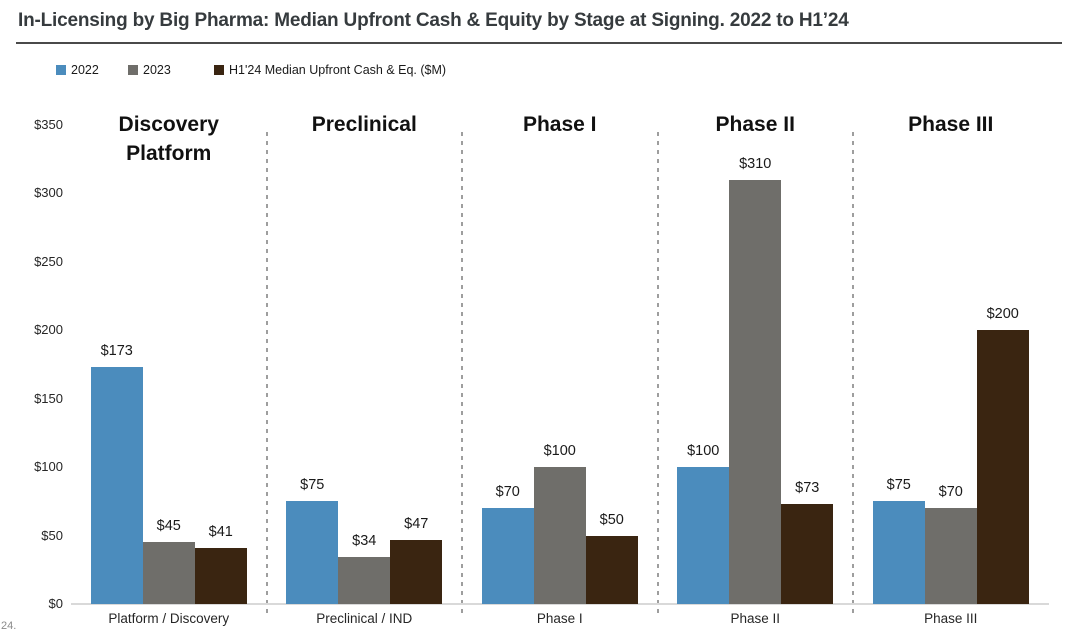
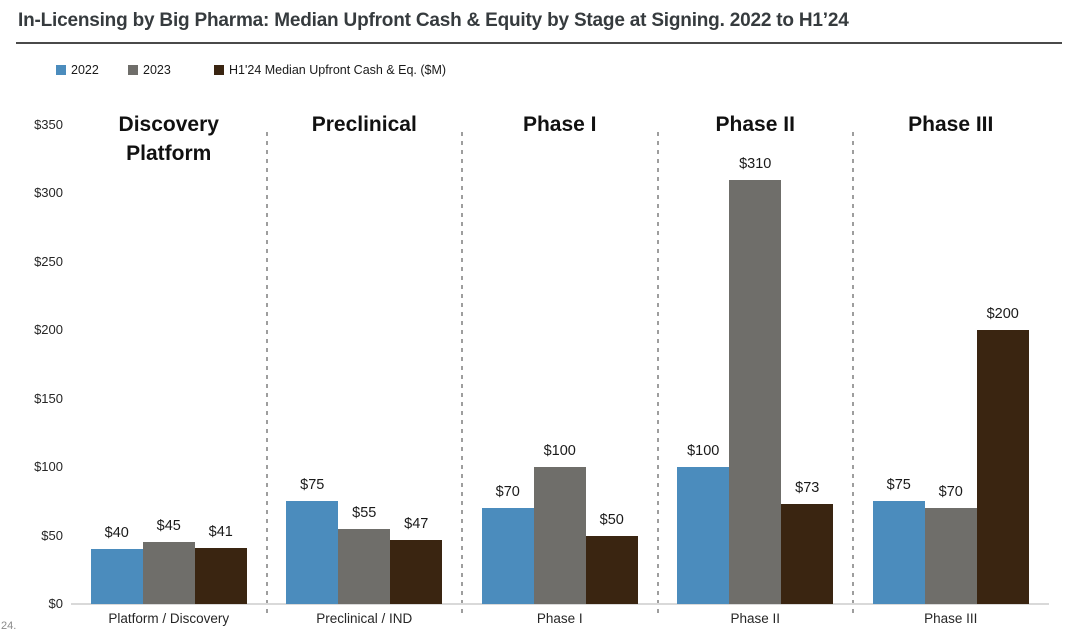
2022/Platform / Discovery: $173 -> $40
2023/Preclinical / IND: $34 -> $55
